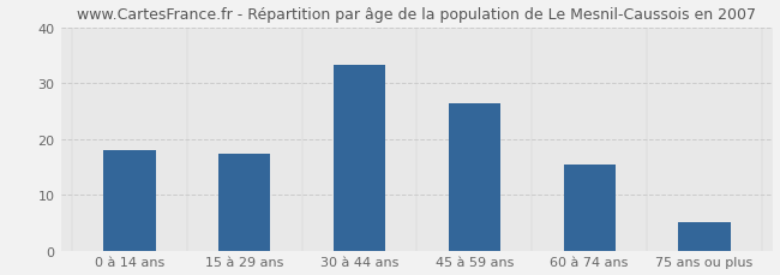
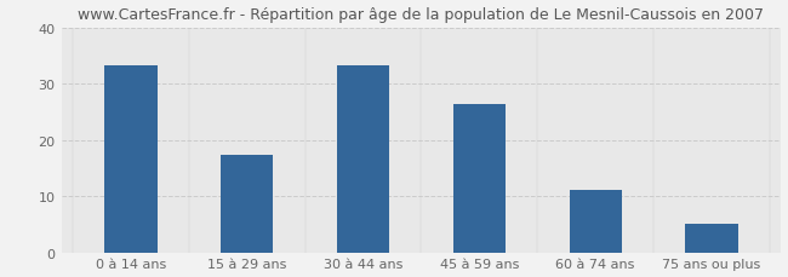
0 à 14 ans: 18.0 -> 33.3
60 à 74 ans: 15.5 -> 11.2
